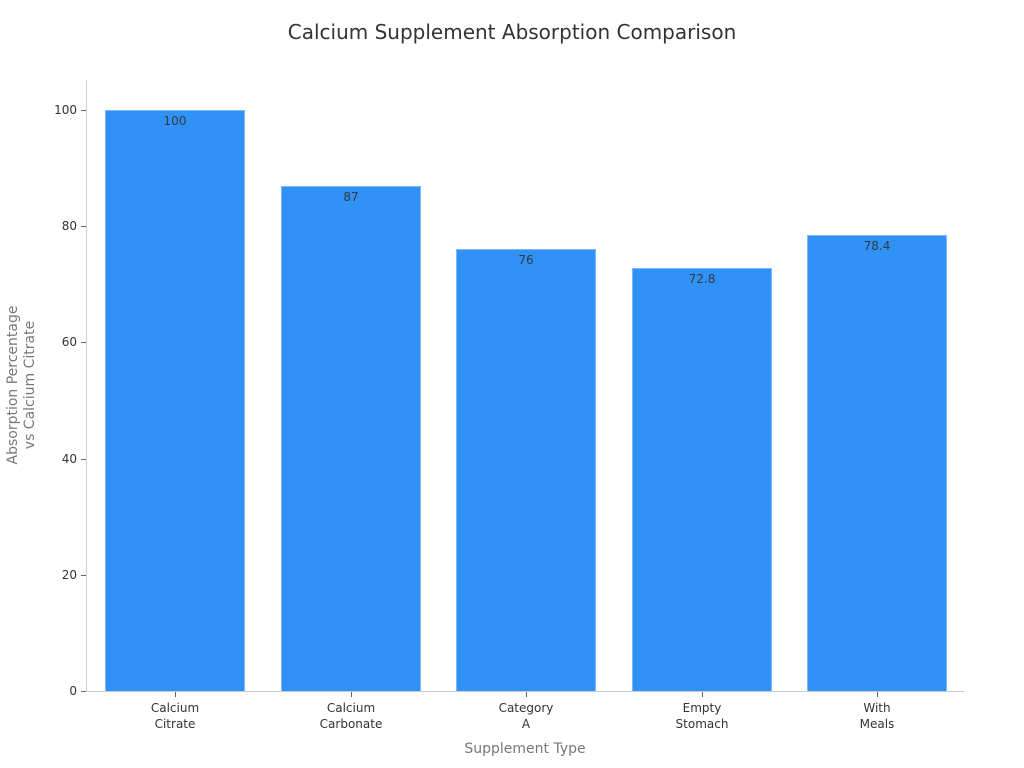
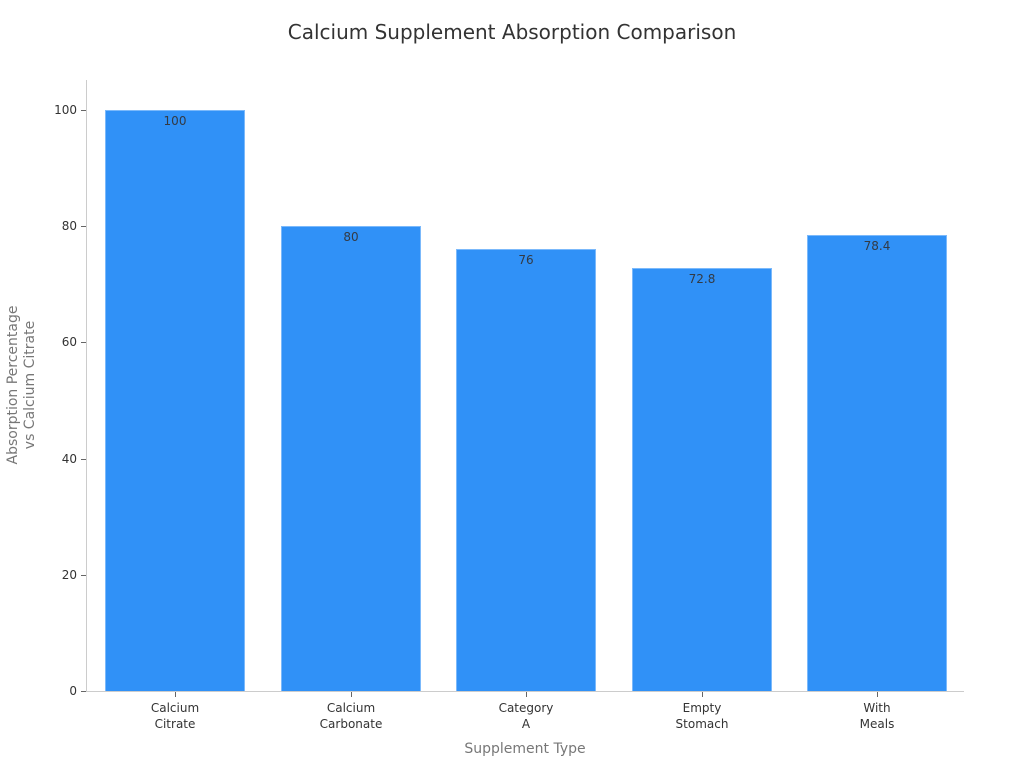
Calcium Carbonate: 87 -> 80
